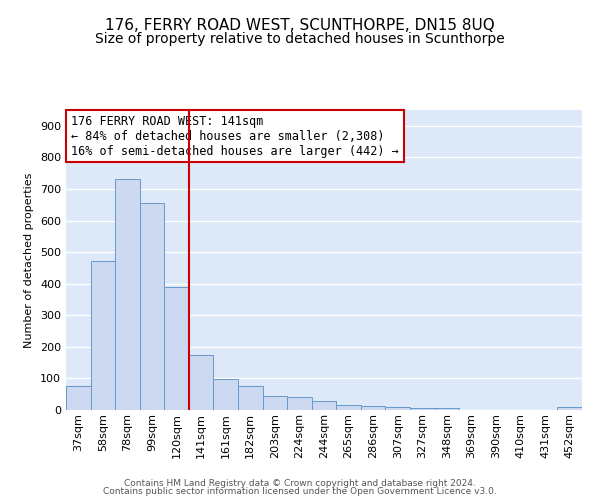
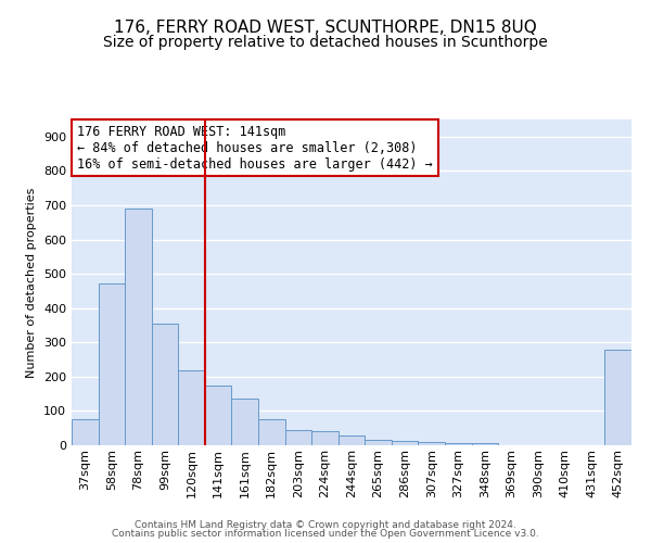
78sqm: 733 -> 690
99sqm: 655 -> 355
120sqm: 390 -> 220
161sqm: 98 -> 135
452sqm: 8 -> 280
